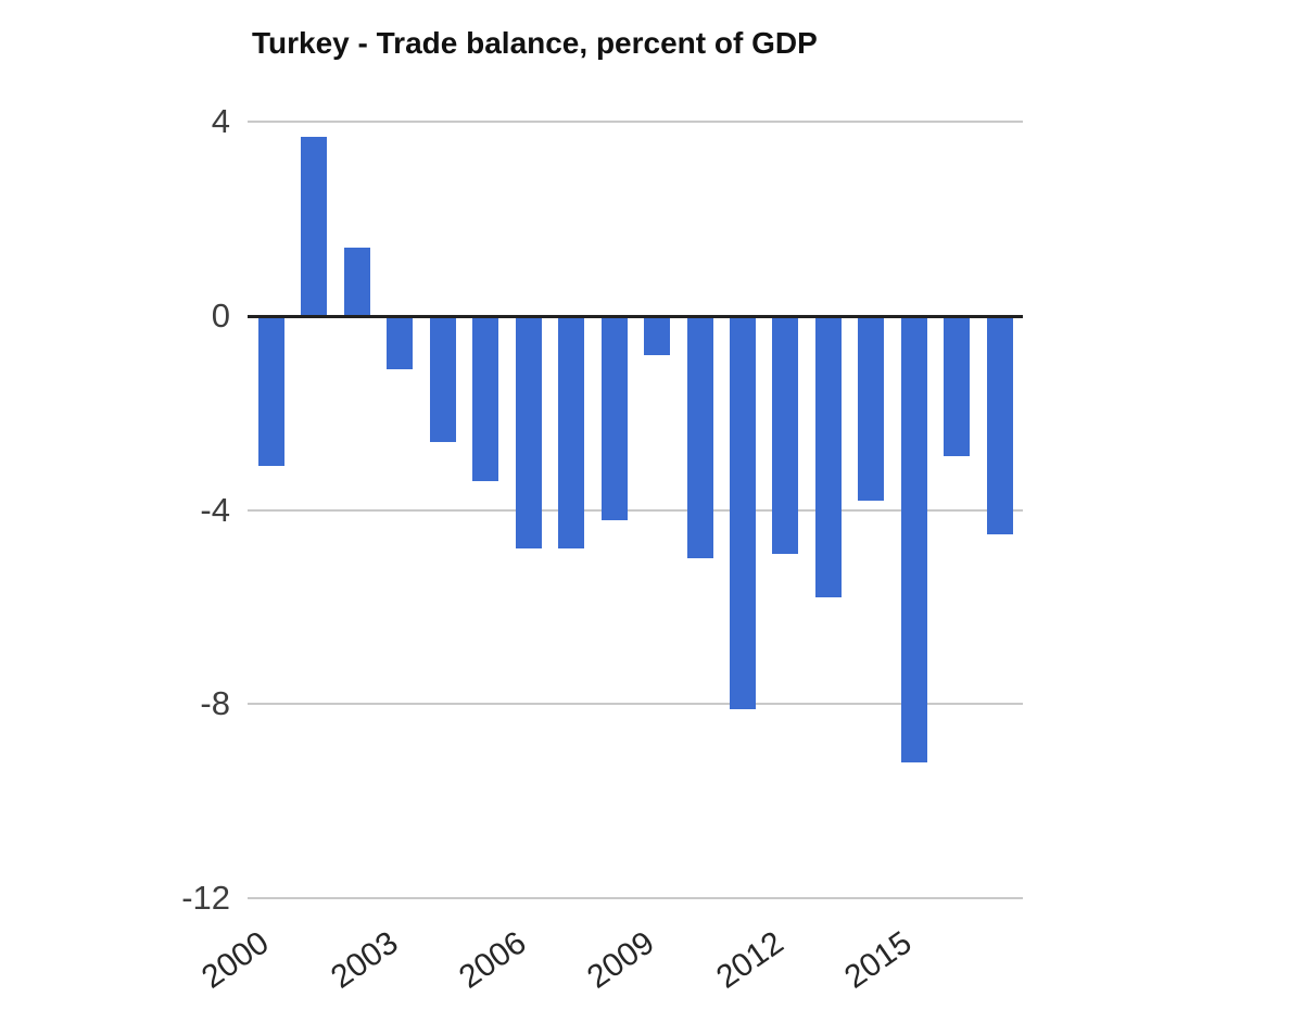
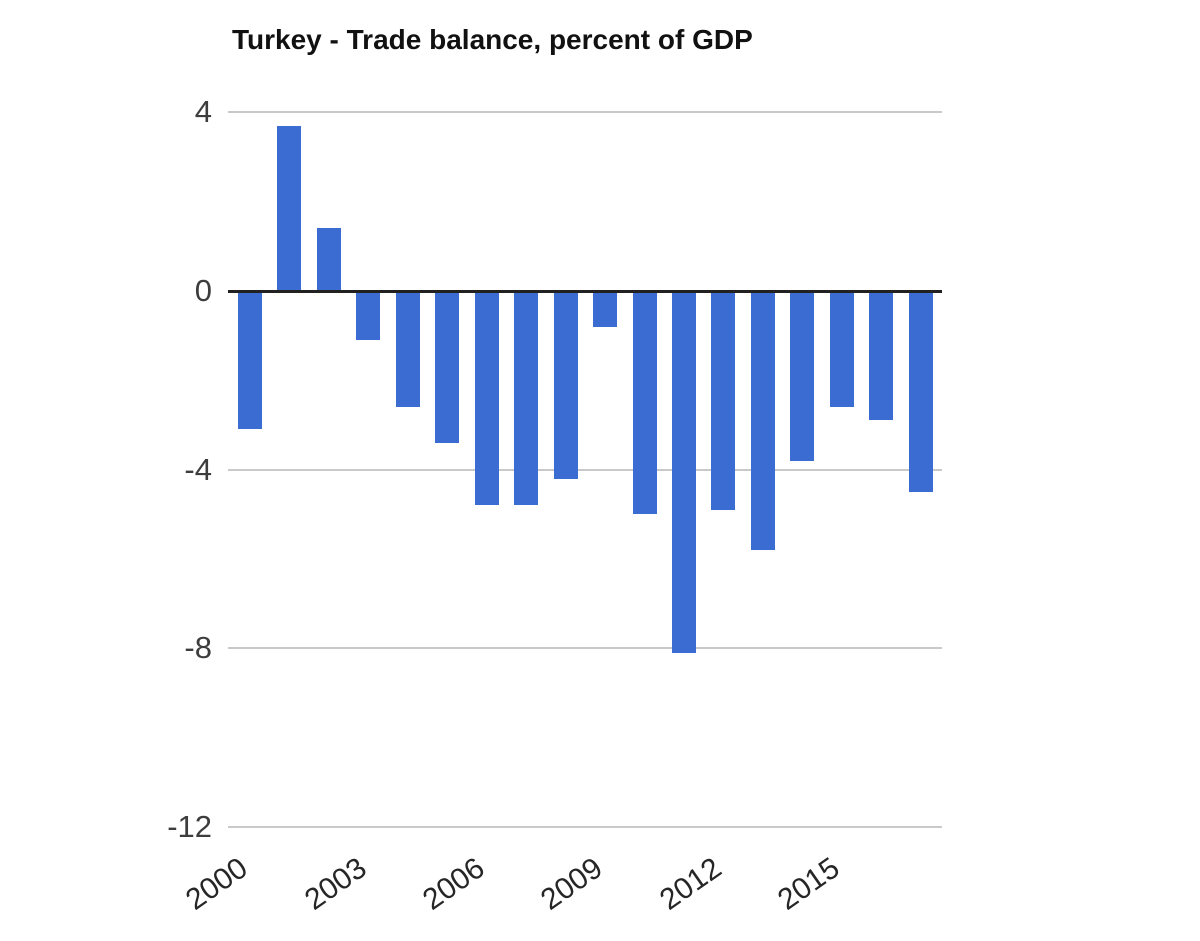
2015: -9.2 -> -2.6
